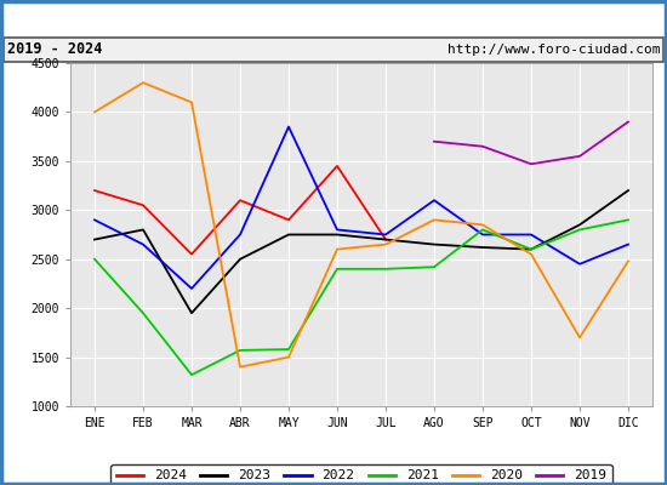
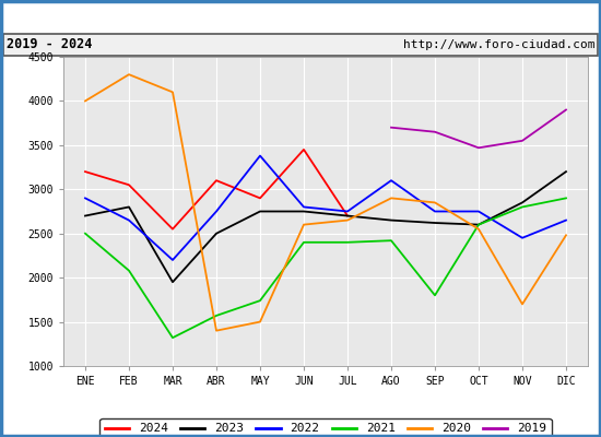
2021/FEB: 1950 -> 2080
2022/MAY: 3850 -> 3380
2021/MAY: 1580 -> 1740
2021/SEP: 2800 -> 1800
